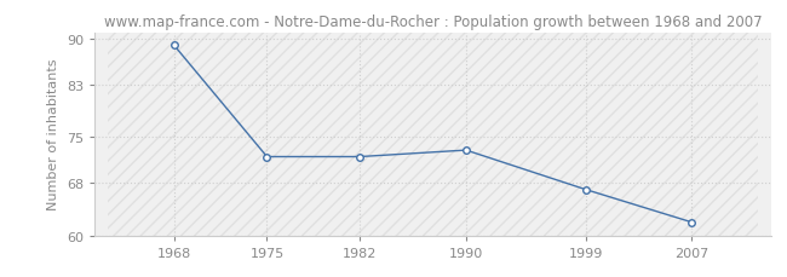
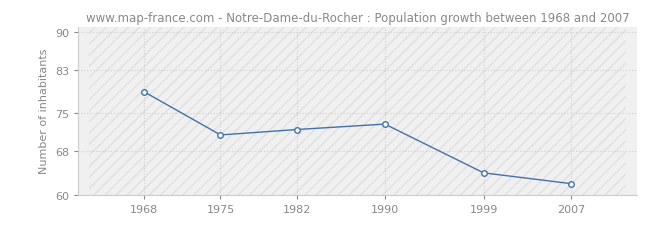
1968: 89 -> 79
1975: 72 -> 71
1999: 67 -> 64
